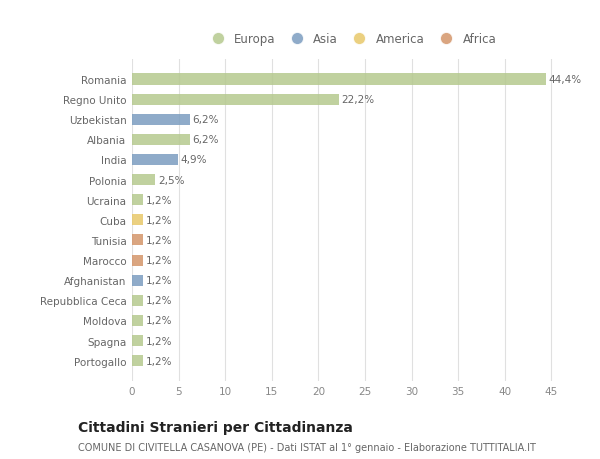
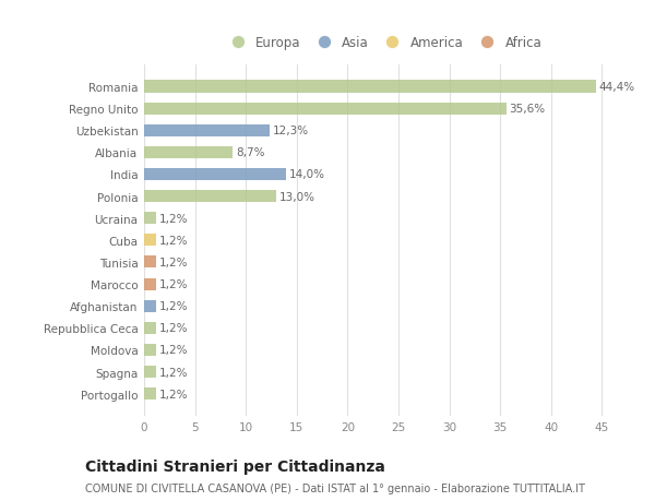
Regno Unito: 22,2% -> 35,6%
Uzbekistan: 6,2% -> 12,3%
Albania: 6,2% -> 8,7%
India: 4,9% -> 14,0%
Polonia: 2,5% -> 13,0%
